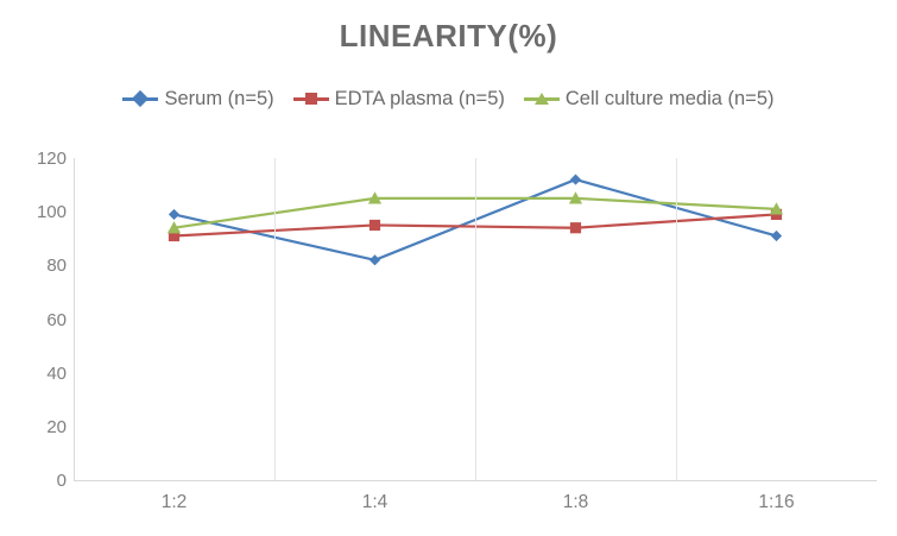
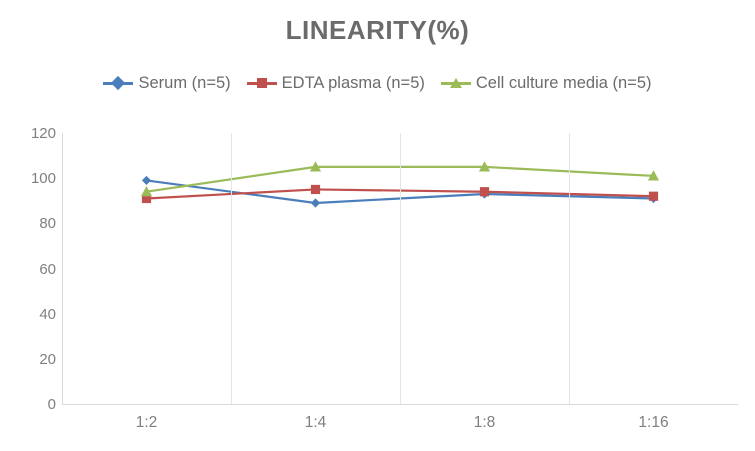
Serum (n=5)/1:4: 82 -> 89
Serum (n=5)/1:8: 112 -> 93
EDTA plasma (n=5)/1:16: 99 -> 92
